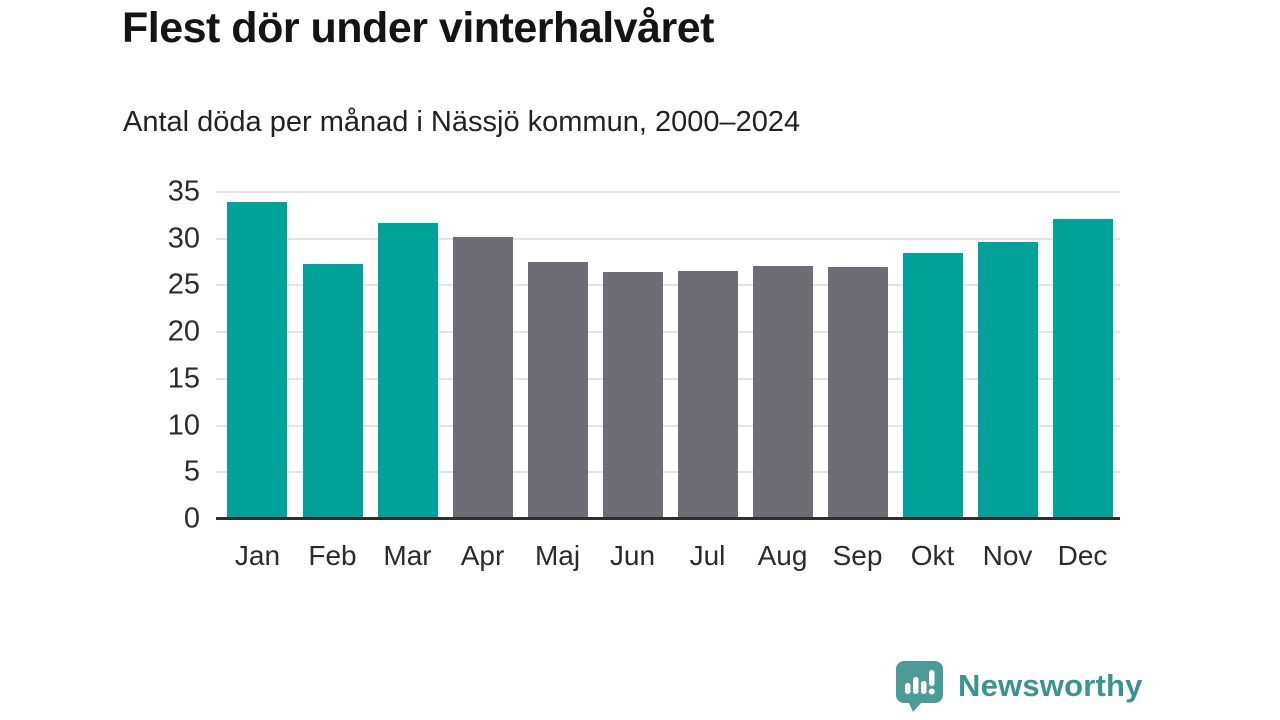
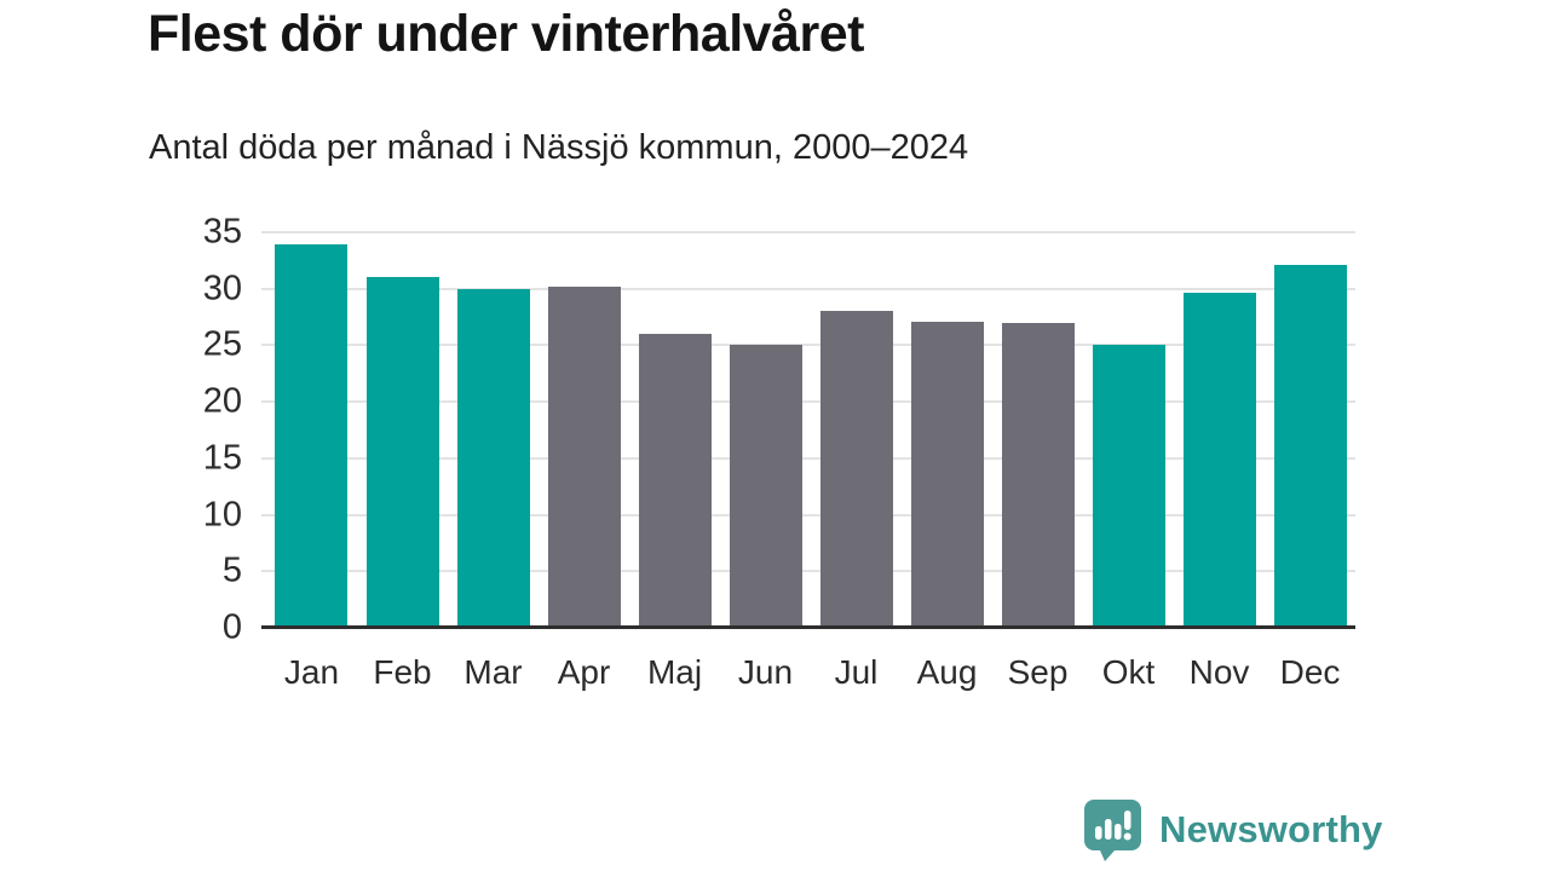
Feb: 27 -> 31
Mar: 32 -> 30
Maj: 28 -> 26
Jun: 26 -> 25
Jul: 26 -> 28
Okt: 28 -> 25
